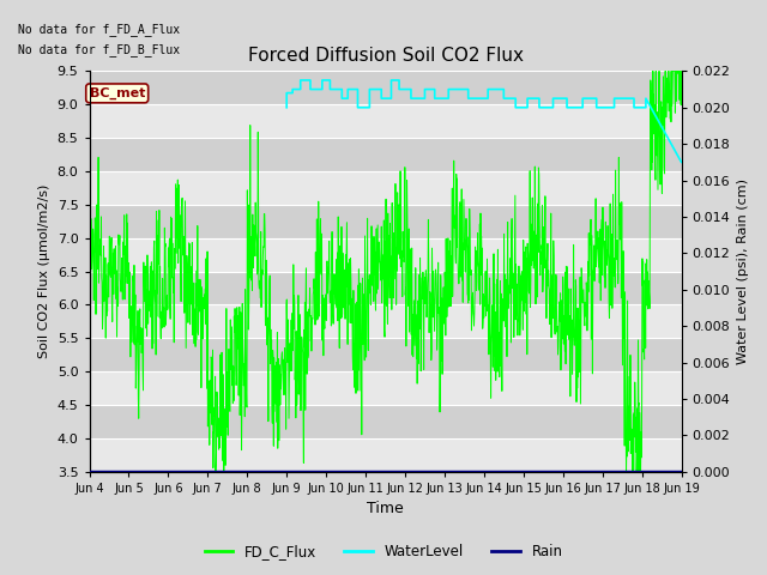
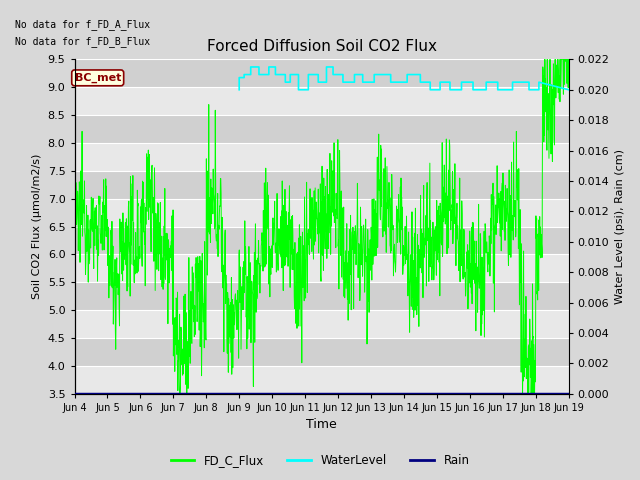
WaterLevel/Jun 19: 0.0170 -> 0.0200
